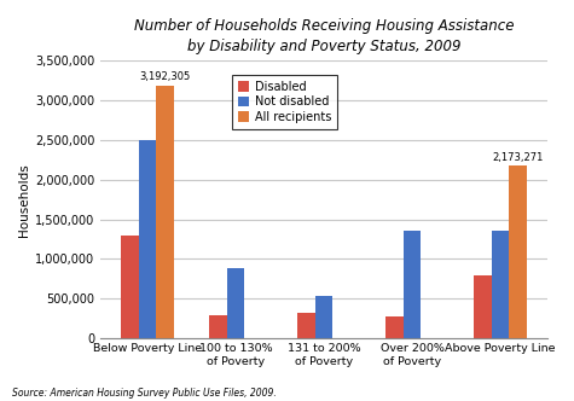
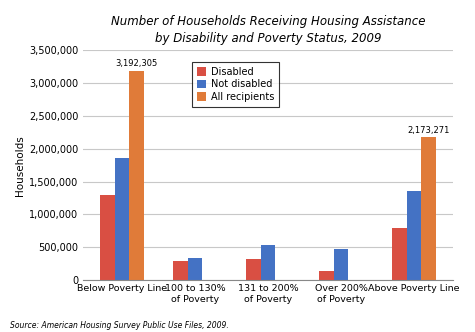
Not disabled/Below Poverty Line: 2,500,000 -> 1,860,000
Not disabled/100 to 130% of Poverty: 880,000 -> 340,000
Disabled/Over 200% of Poverty: 280,000 -> 140,000
Not disabled/Over 200% of Poverty: 1,360,000 -> 480,000
